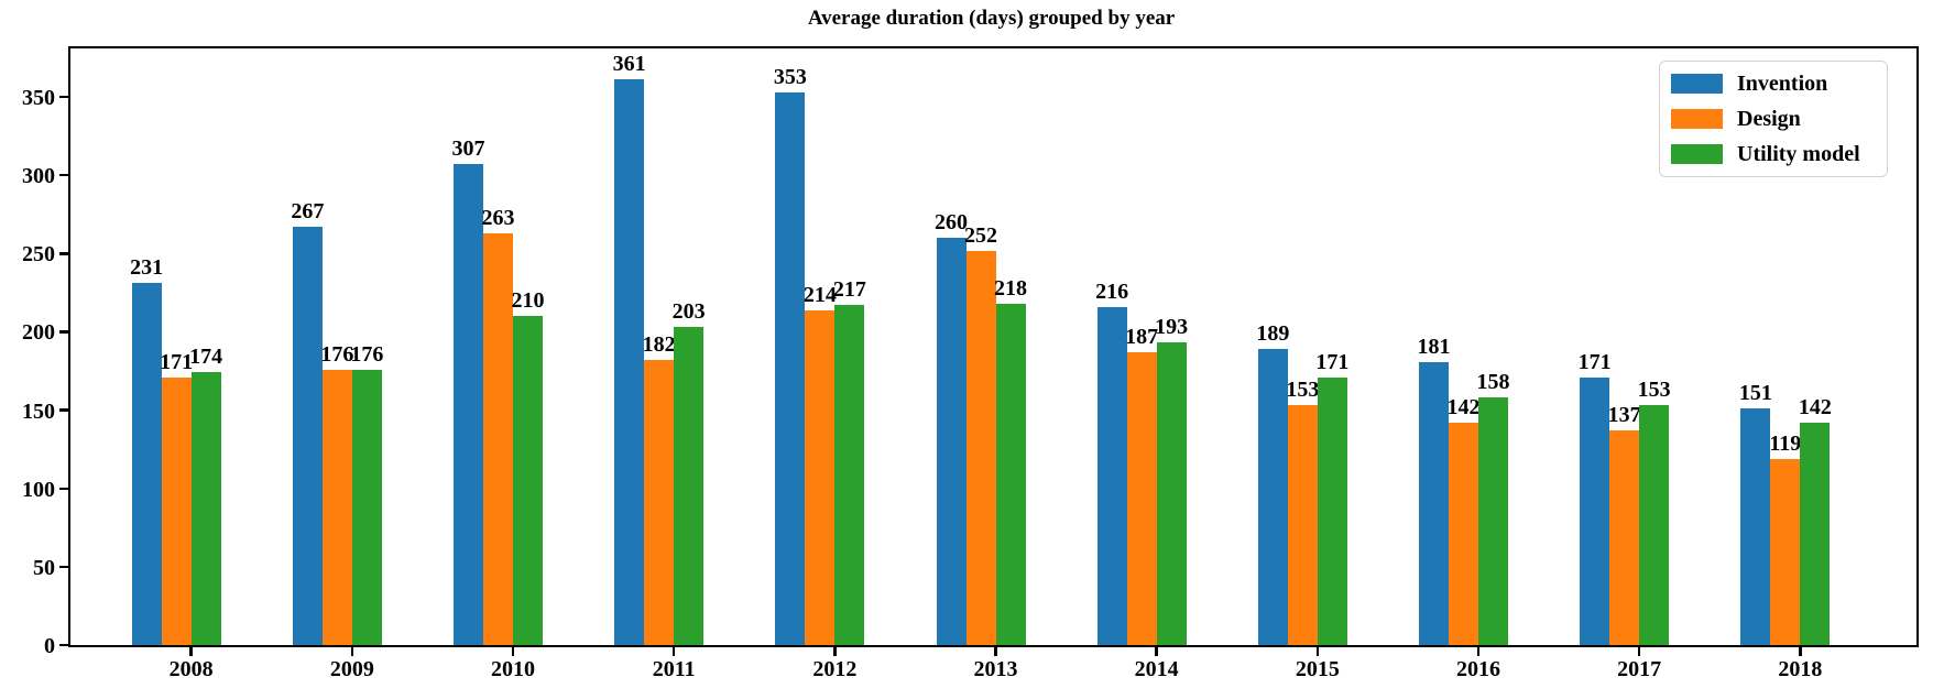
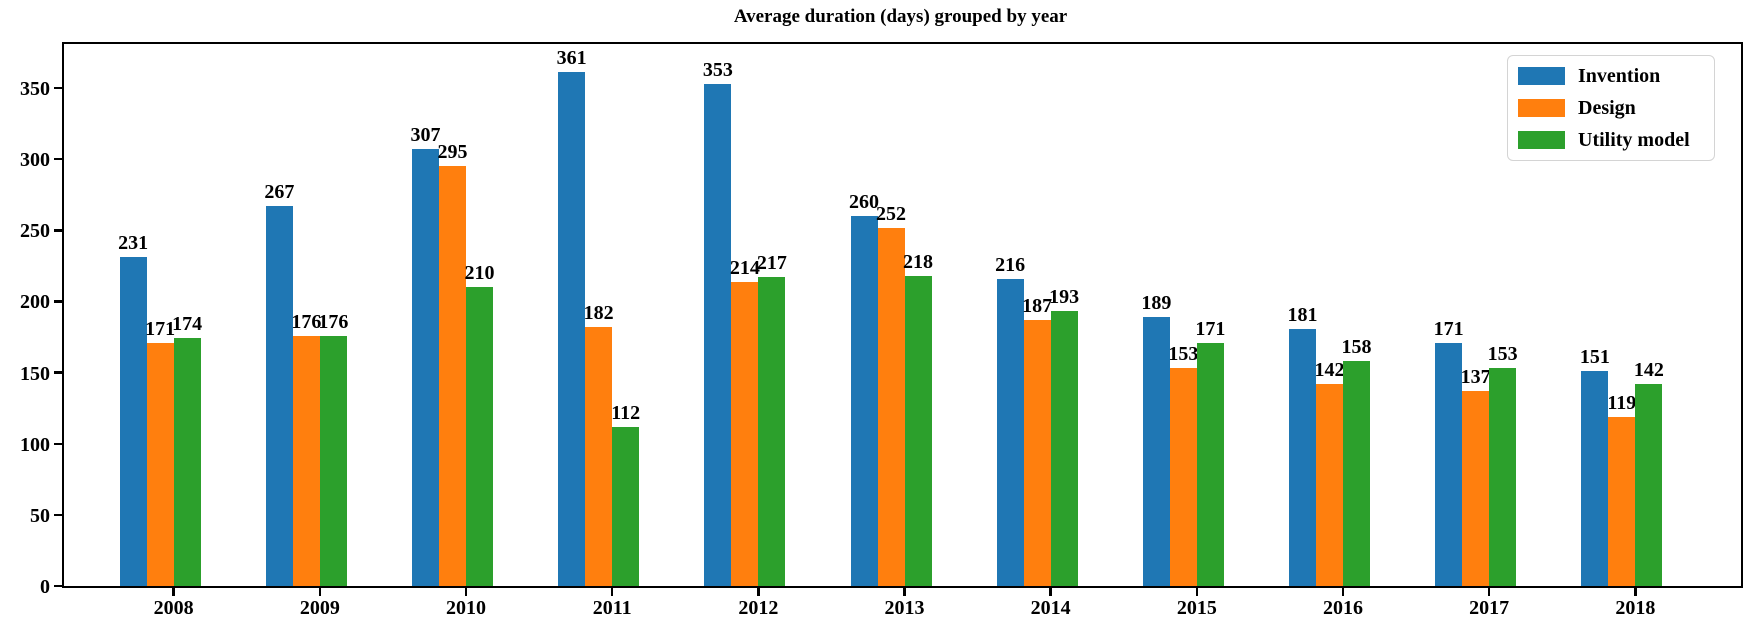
Design/2010: 263 -> 295
Utility model/2011: 203 -> 112
